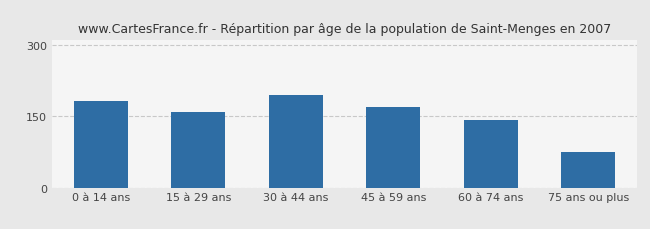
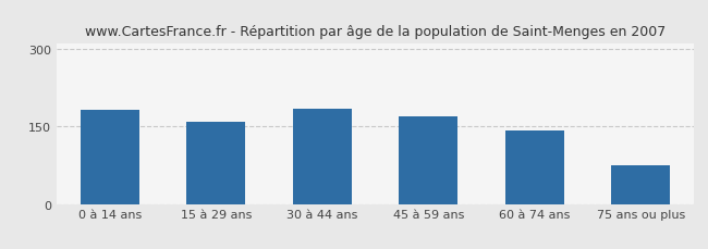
30 à 44 ans: 195 -> 184
